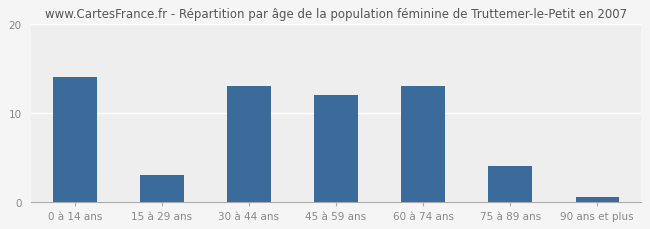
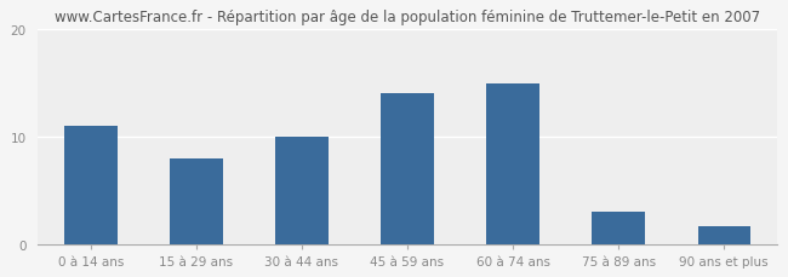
0 à 14 ans: 14.0 -> 11.0
15 à 29 ans: 3.0 -> 8.0
30 à 44 ans: 13.0 -> 10.0
45 à 59 ans: 12.0 -> 14.0
60 à 74 ans: 13.0 -> 15.0
75 à 89 ans: 4.0 -> 3.0
90 ans et plus: 0.5 -> 1.6
